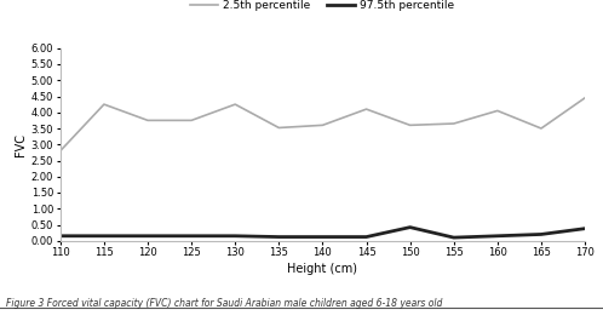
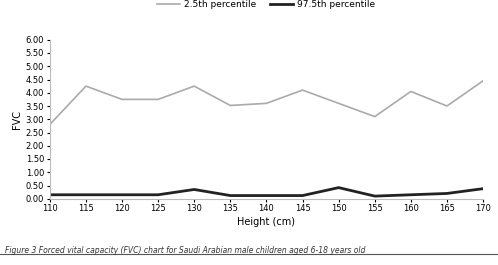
97.5th percentile/130: 0.15 -> 0.35
2.5th percentile/155: 3.65 -> 3.10
